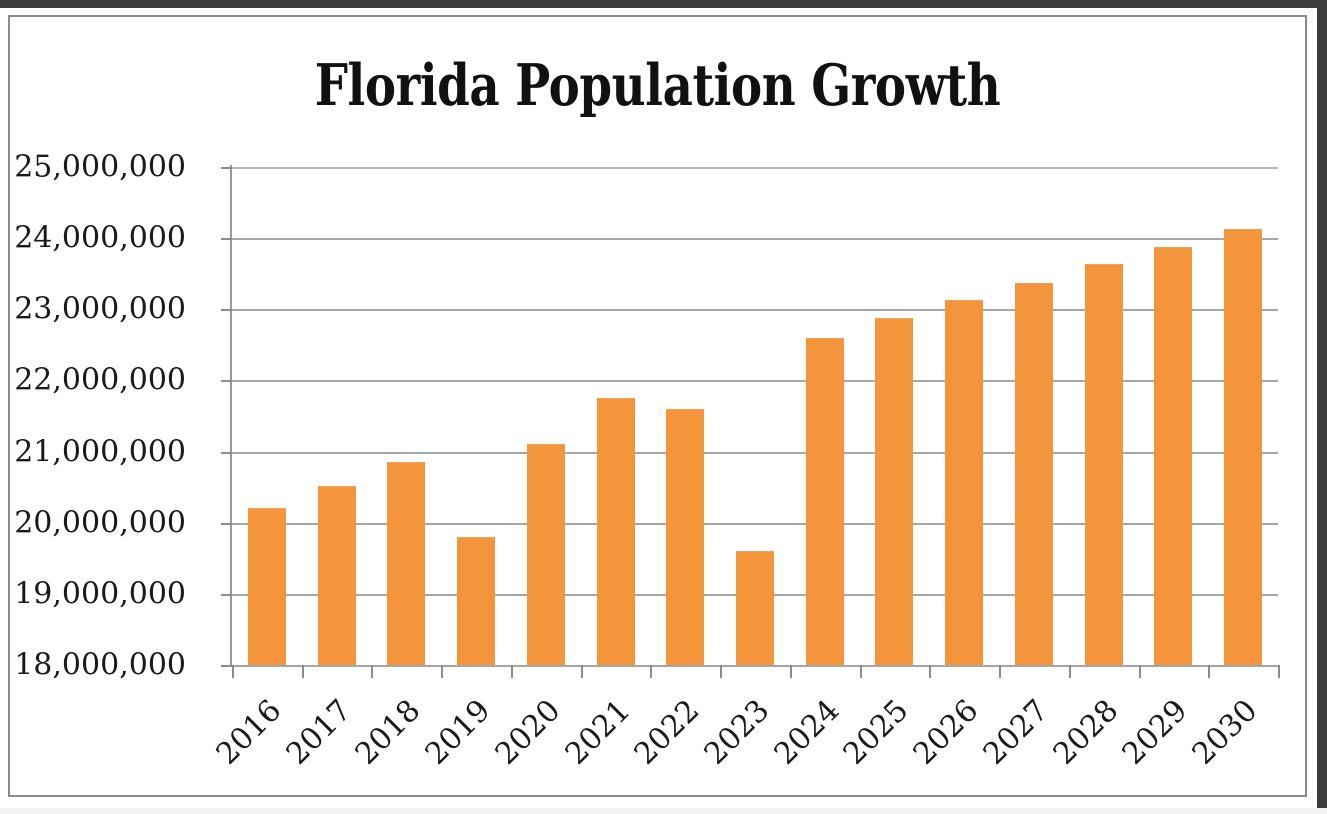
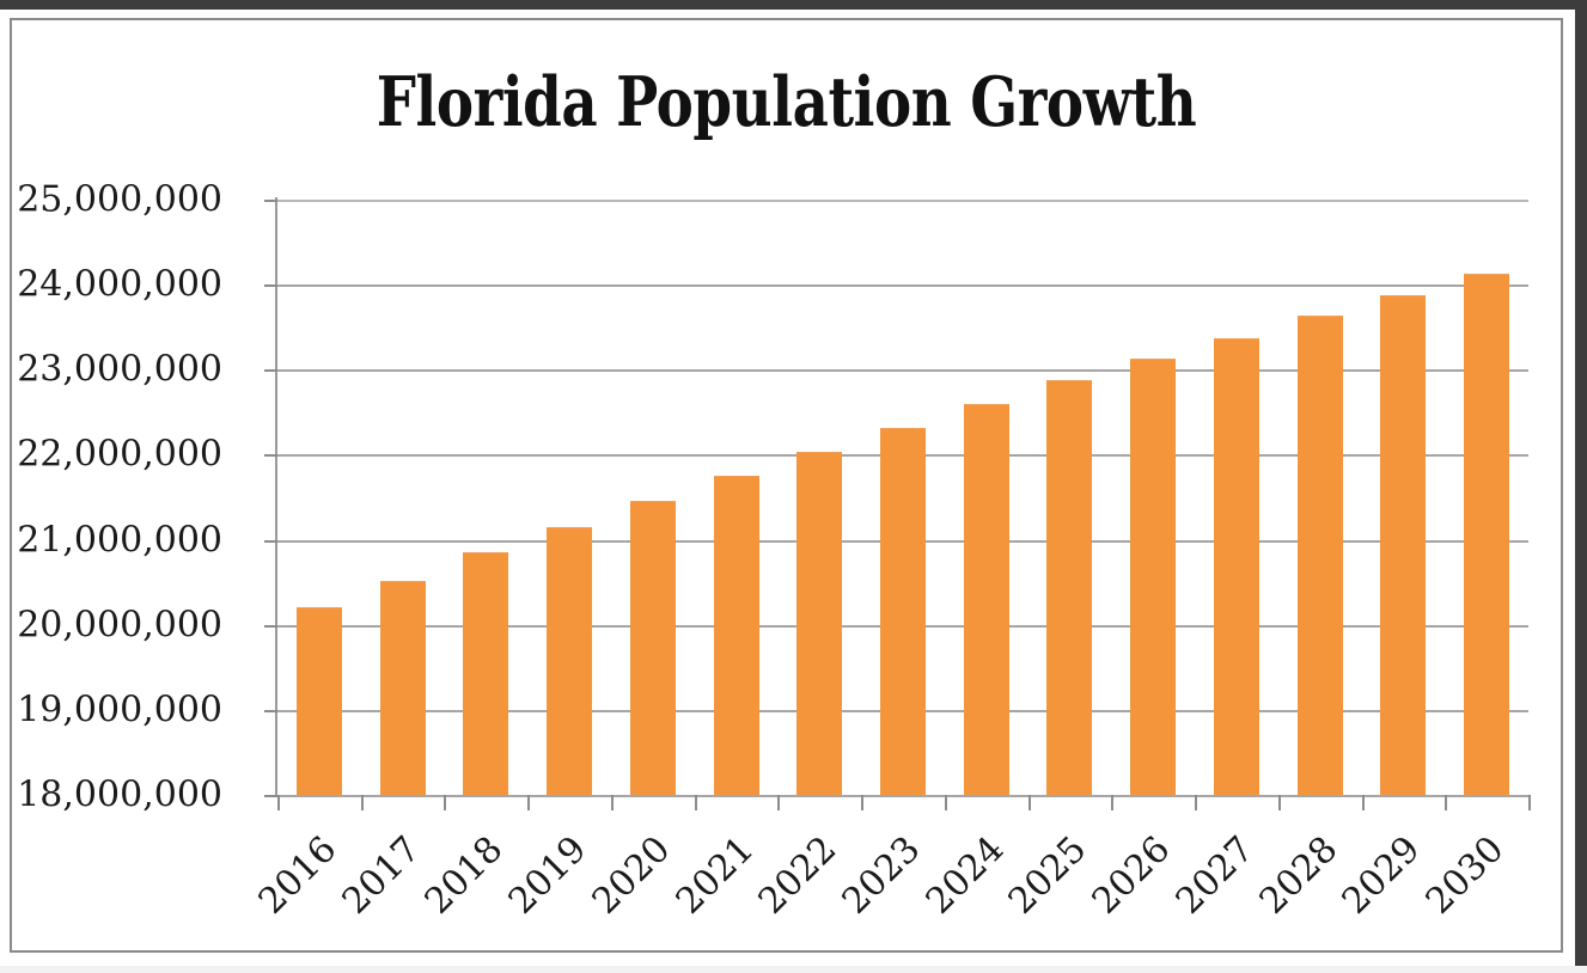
2019: 19800000 -> 21200000
2020: 21100000 -> 21500000
2022: 21600000 -> 22000000
2023: 19600000 -> 22300000
